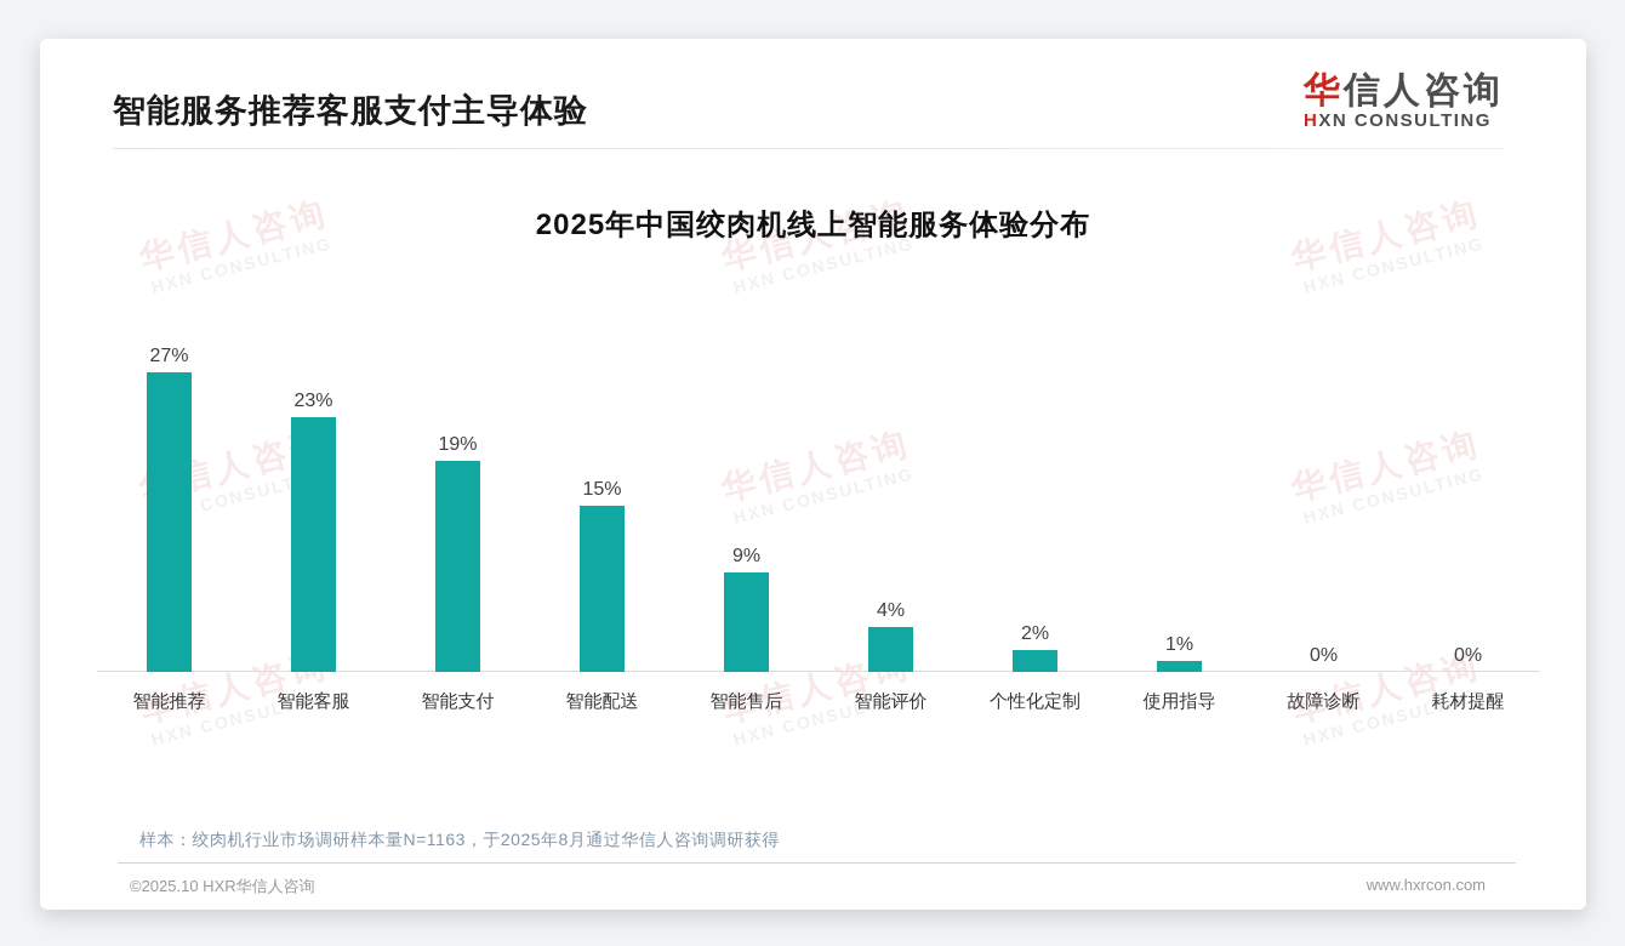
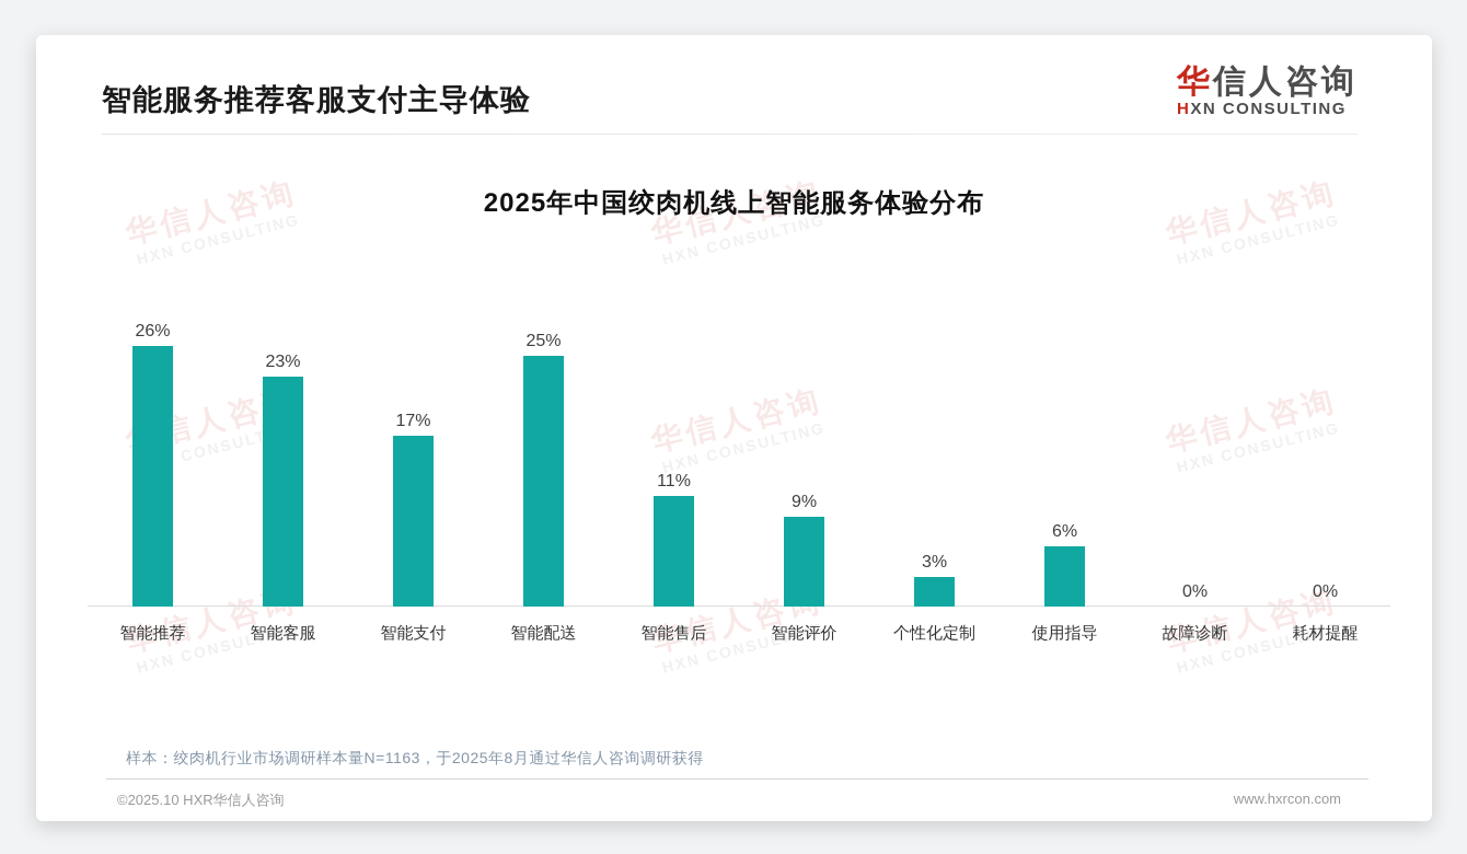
智能推荐: 27% -> 26%
智能支付: 19% -> 17%
智能配送: 15% -> 25%
智能售后: 9% -> 11%
智能评价: 4% -> 9%
个性化定制: 2% -> 3%
使用指导: 1% -> 6%
